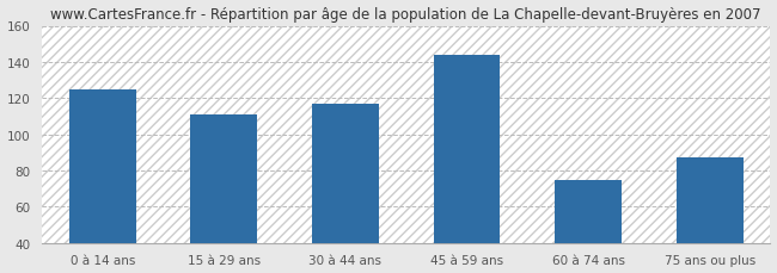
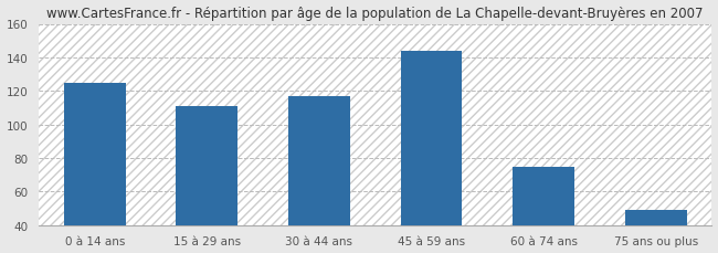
75 ans ou plus: 87 -> 49
